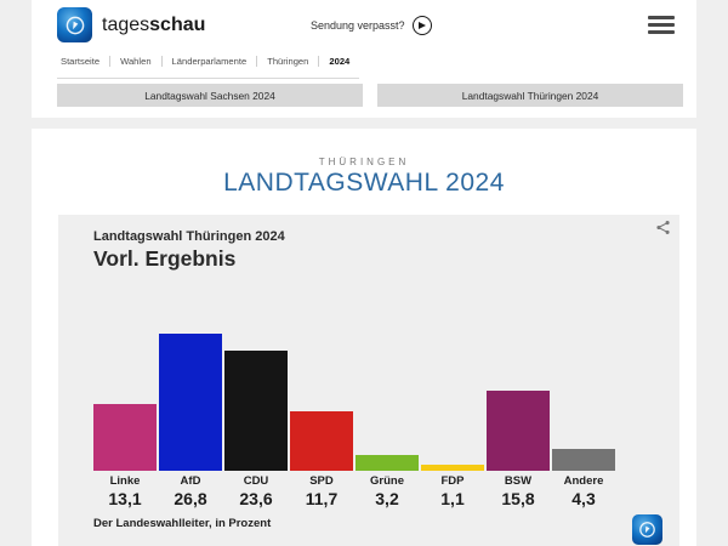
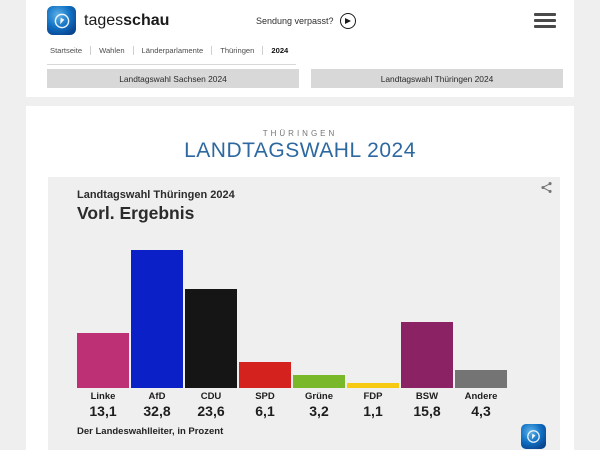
AfD: 26,8 -> 32,8
SPD: 11,7 -> 6,1
